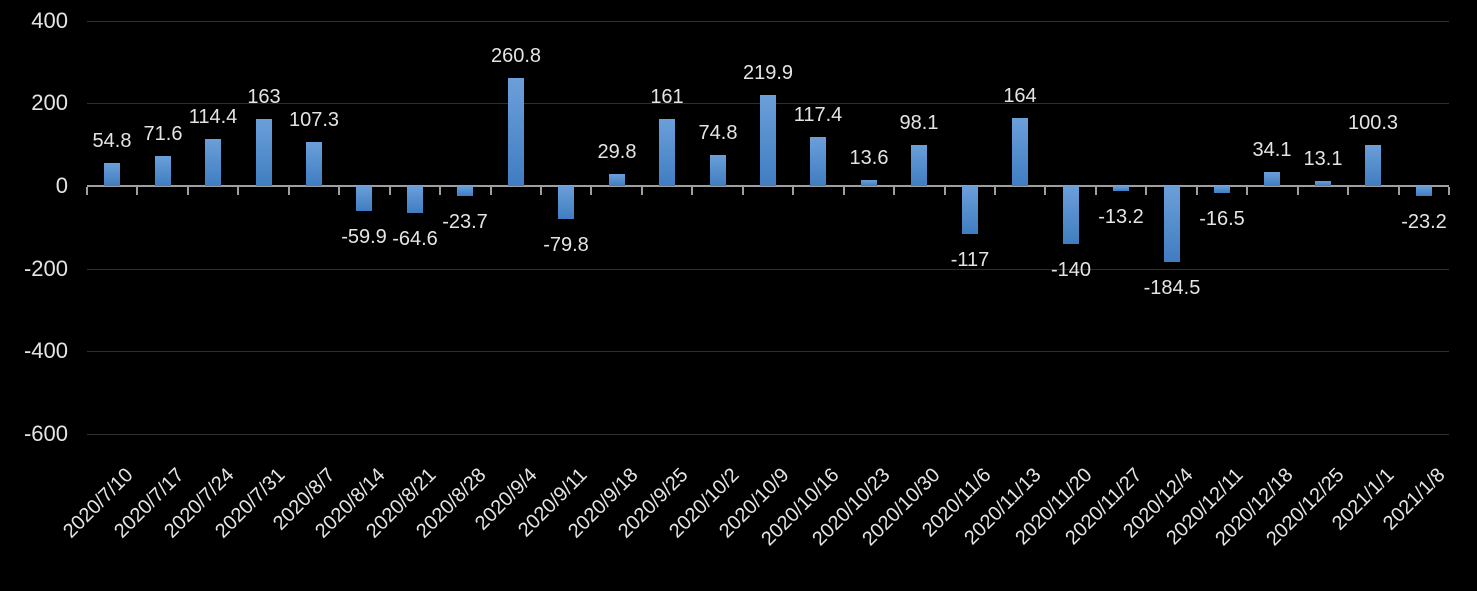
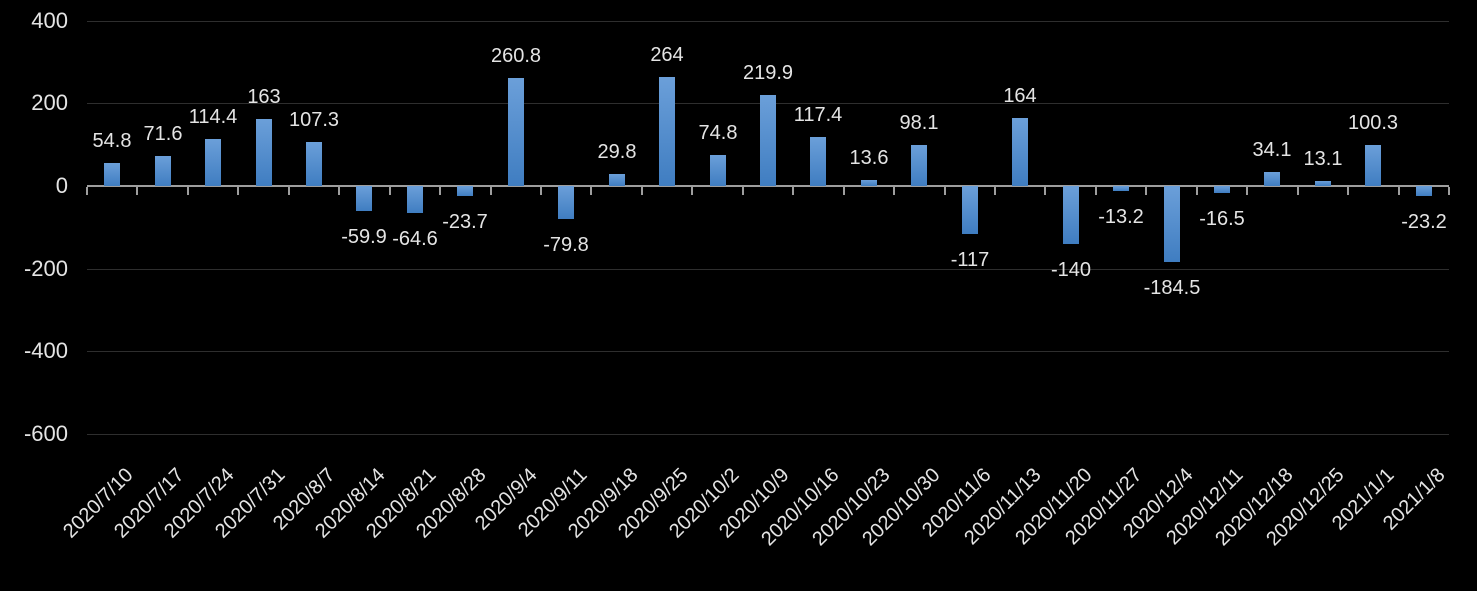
2020/9/25: 161 -> 264
